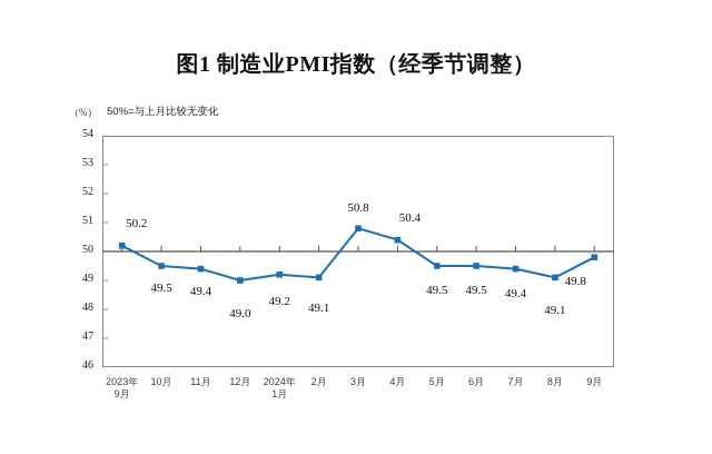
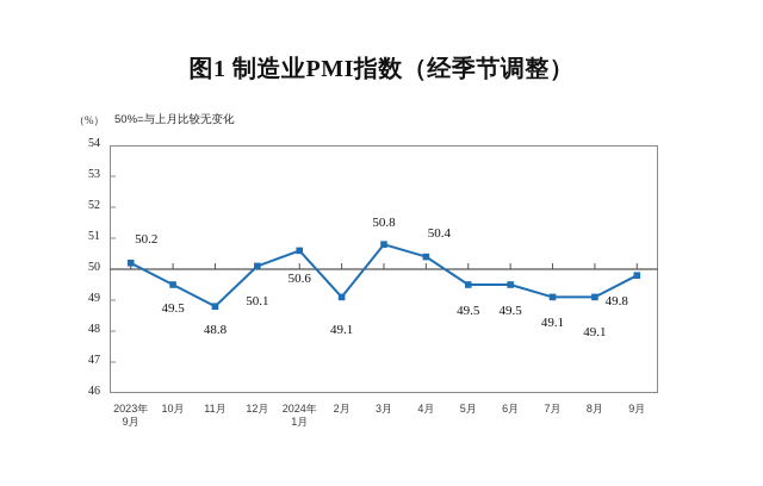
11月: 49.4 -> 48.8
12月: 49.0 -> 50.1
2024年 1月: 49.2 -> 50.6
7月: 49.4 -> 49.1
